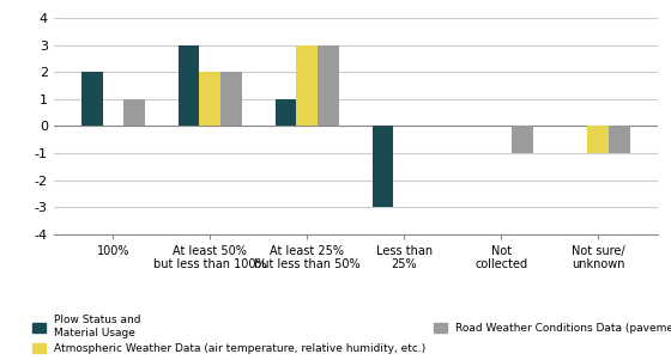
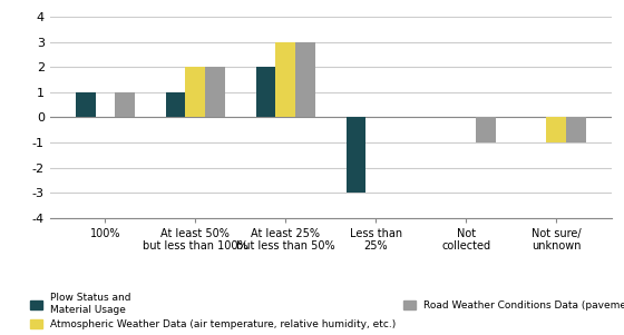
Plow Status and Material Usage/100%: 2 -> 1
Plow Status and Material Usage/At least 50% but less than 100%: 3 -> 1
Plow Status and Material Usage/At least 25% but less than 50%: 1 -> 2
